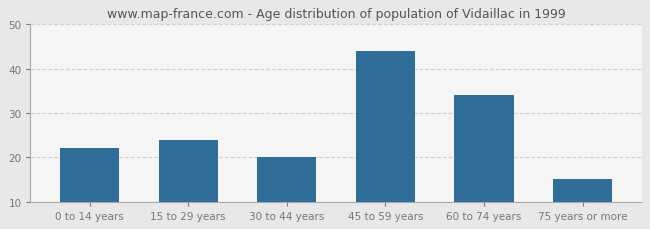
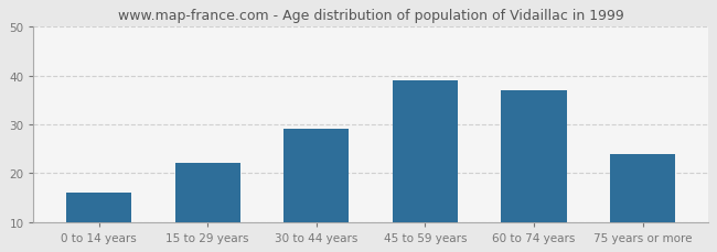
0 to 14 years: 22 -> 16
15 to 29 years: 24 -> 22
30 to 44 years: 20 -> 29
45 to 59 years: 44 -> 39
60 to 74 years: 34 -> 37
75 years or more: 15 -> 24
